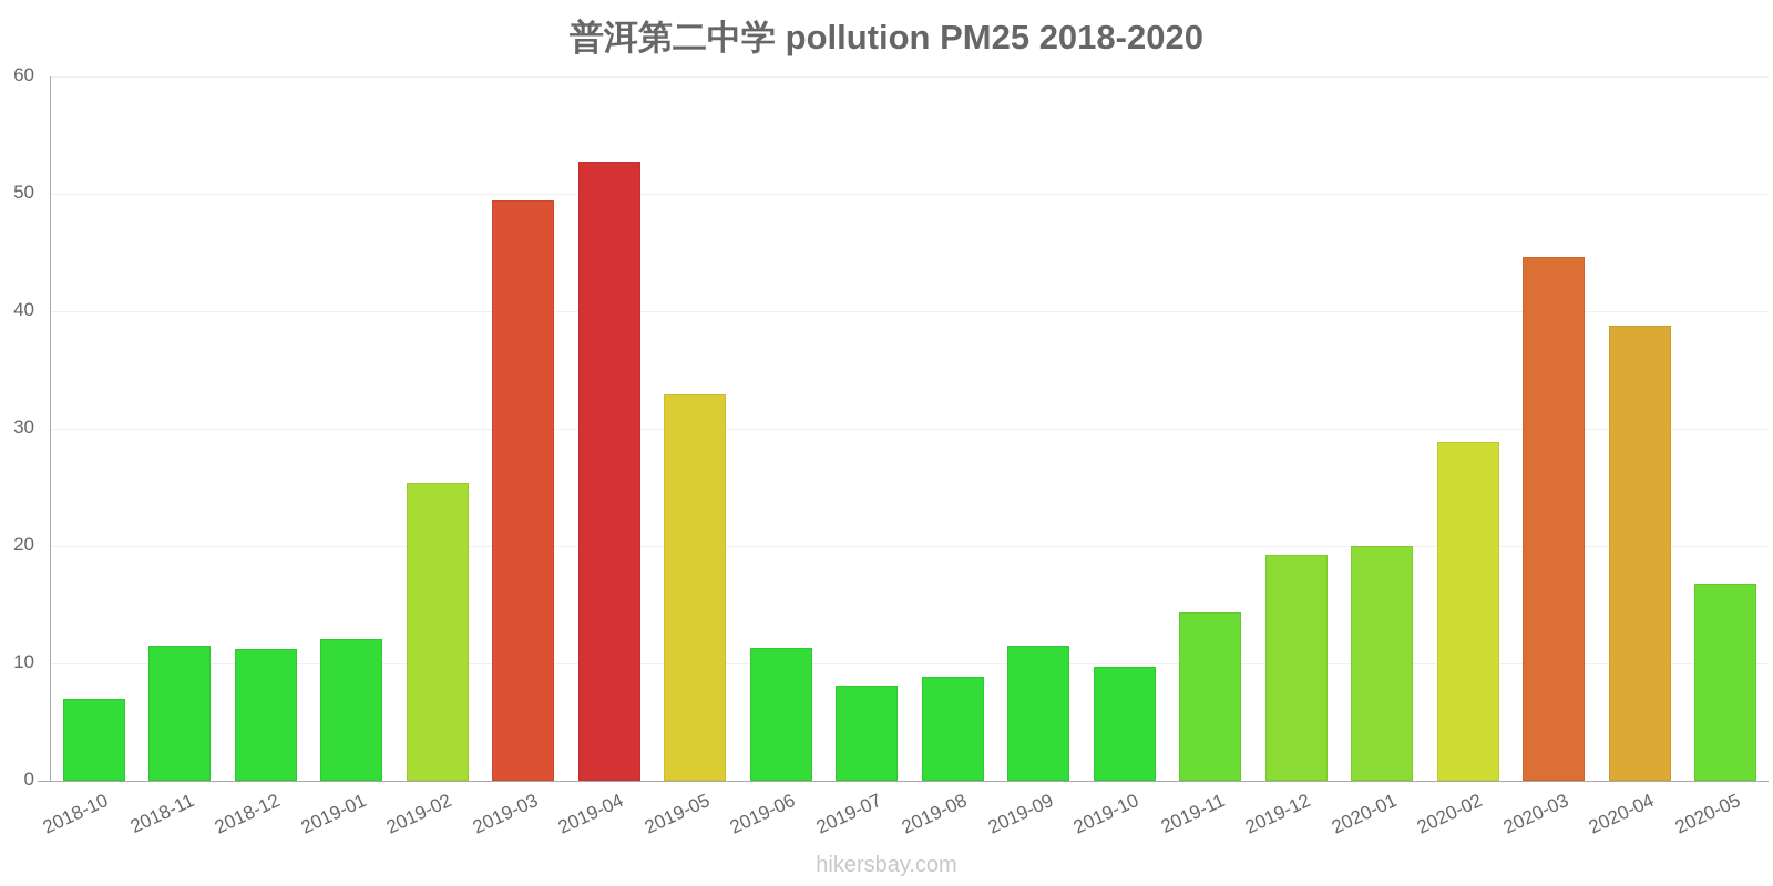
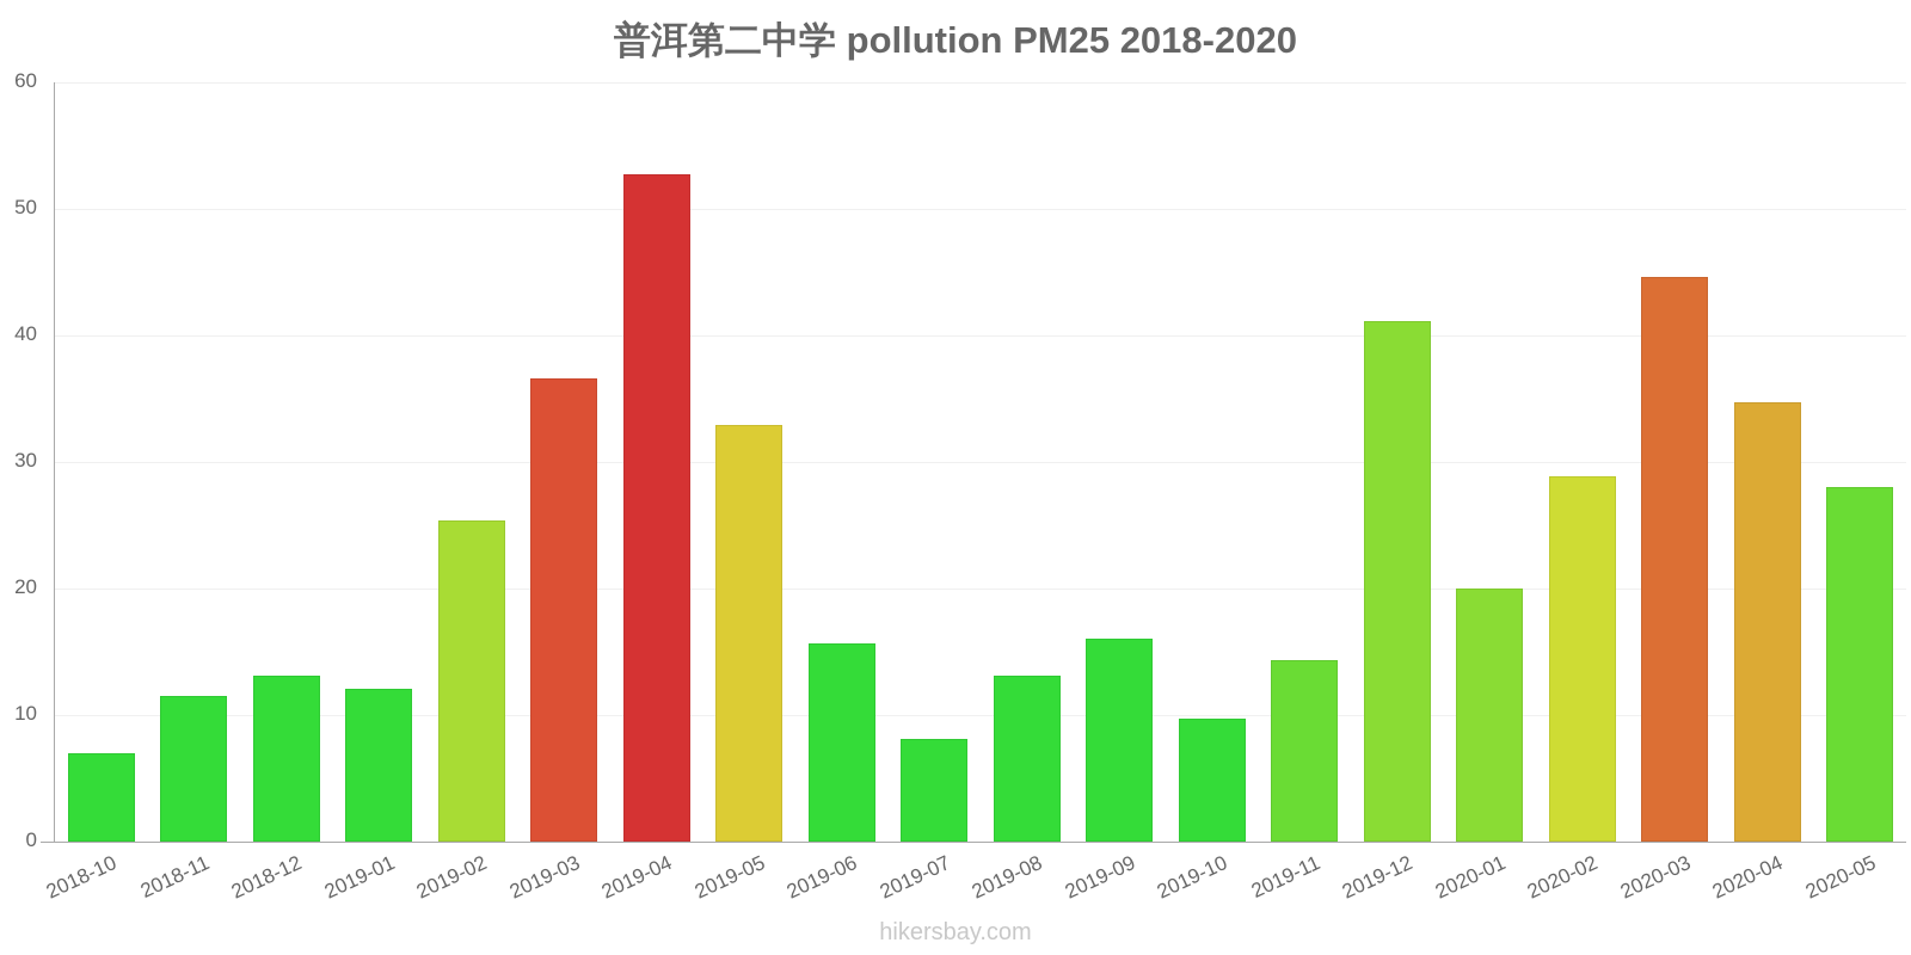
2018-12: 11.2 -> 13.1
2019-03: 49.4 -> 36.6
2019-06: 11.3 -> 15.7
2019-08: 8.9 -> 13.1
2019-09: 11.5 -> 16.0
2019-12: 19.2 -> 41.1
2020-04: 38.8 -> 34.7
2020-05: 16.8 -> 28.0
